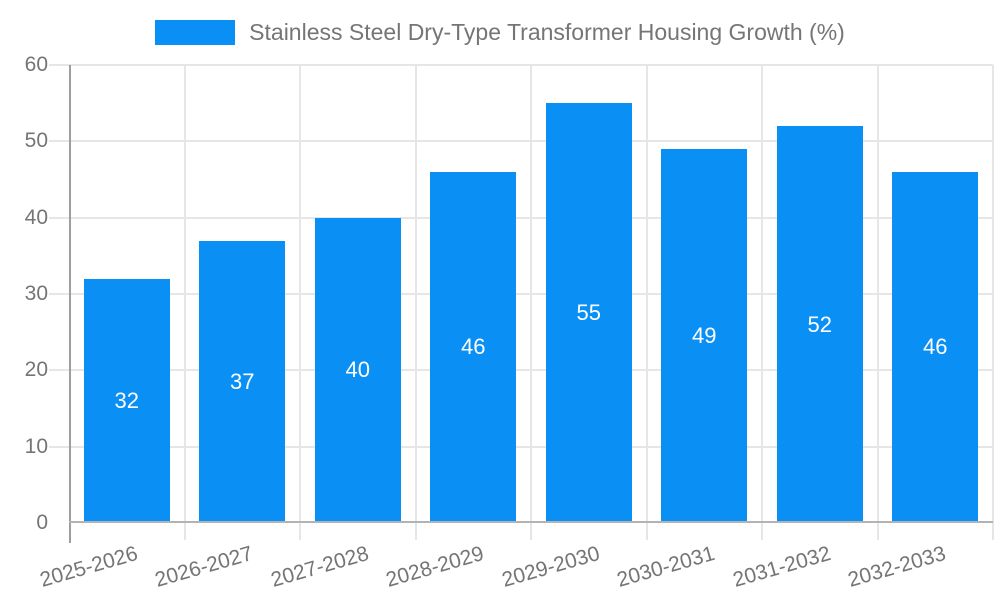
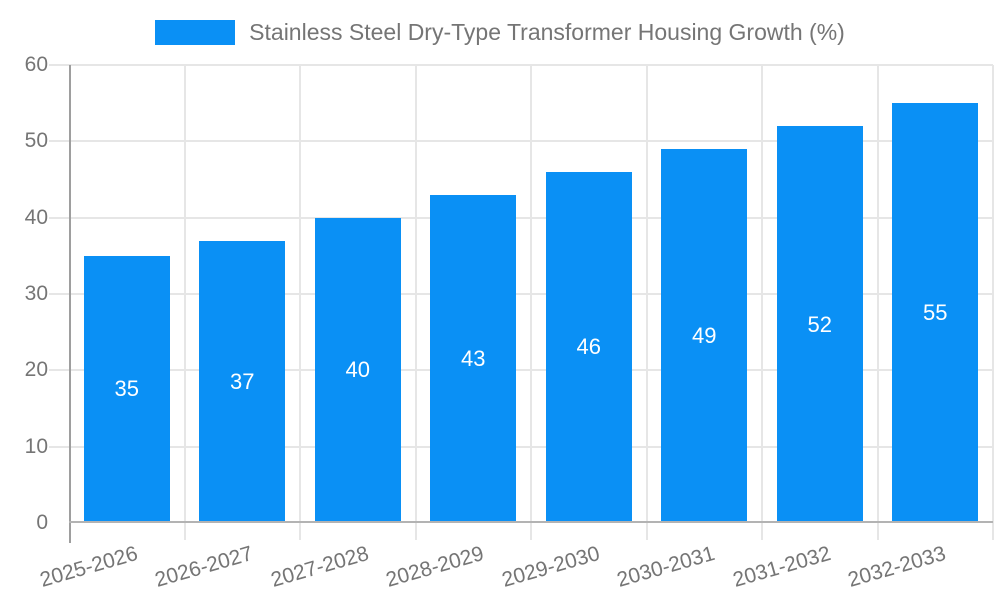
2025-2026: 32 -> 35
2028-2029: 46 -> 43
2029-2030: 55 -> 46
2032-2033: 46 -> 55
